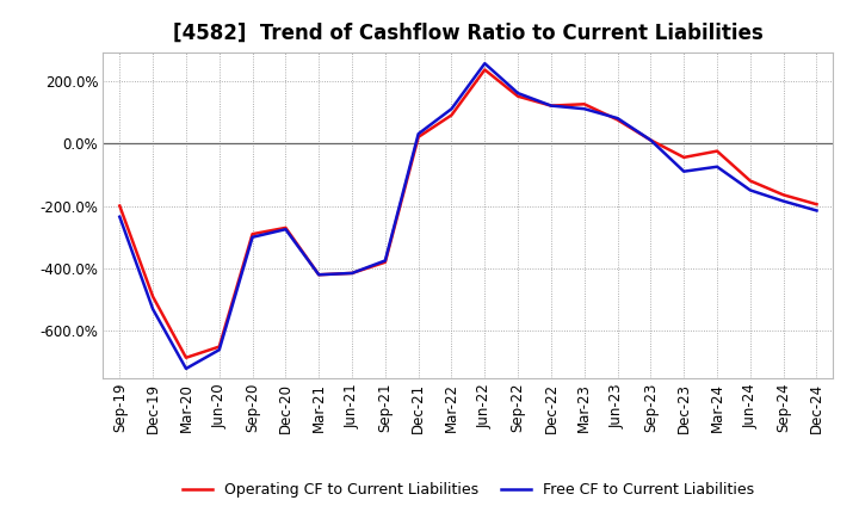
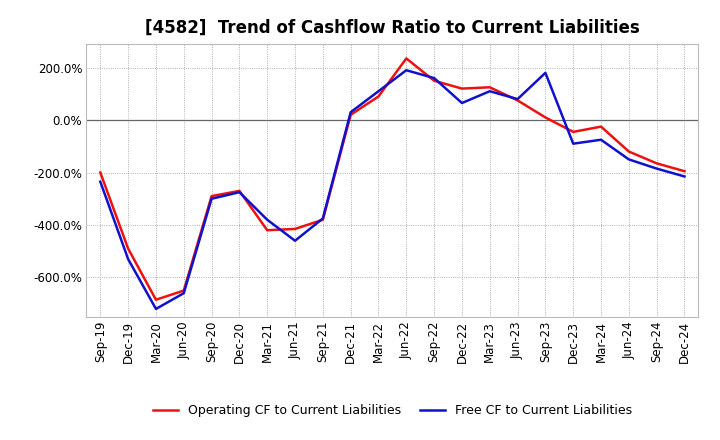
Free CF to Current Liabilities/Mar-21: -420% -> -380%
Free CF to Current Liabilities/Jun-21: -415% -> -460%
Free CF to Current Liabilities/Jun-22: 255% -> 190%
Free CF to Current Liabilities/Dec-22: 120% -> 65%
Free CF to Current Liabilities/Sep-23: 10% -> 180%
